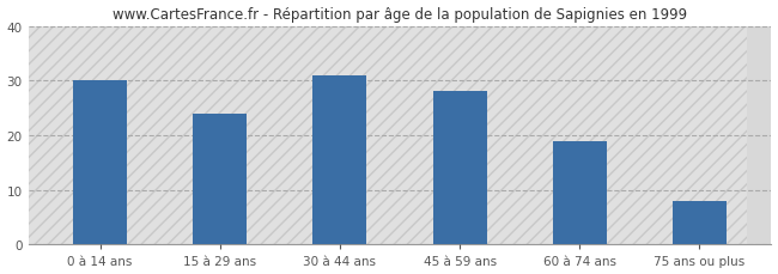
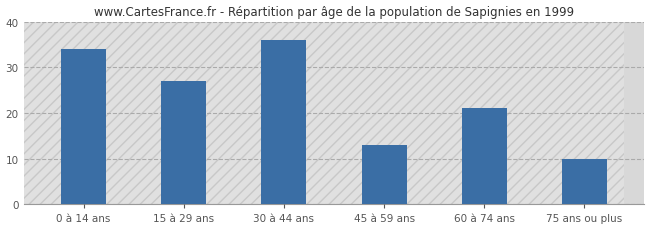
0 à 14 ans: 30 -> 34
15 à 29 ans: 24 -> 27
30 à 44 ans: 31 -> 36
45 à 59 ans: 28 -> 13
60 à 74 ans: 19 -> 21
75 ans ou plus: 8 -> 10
